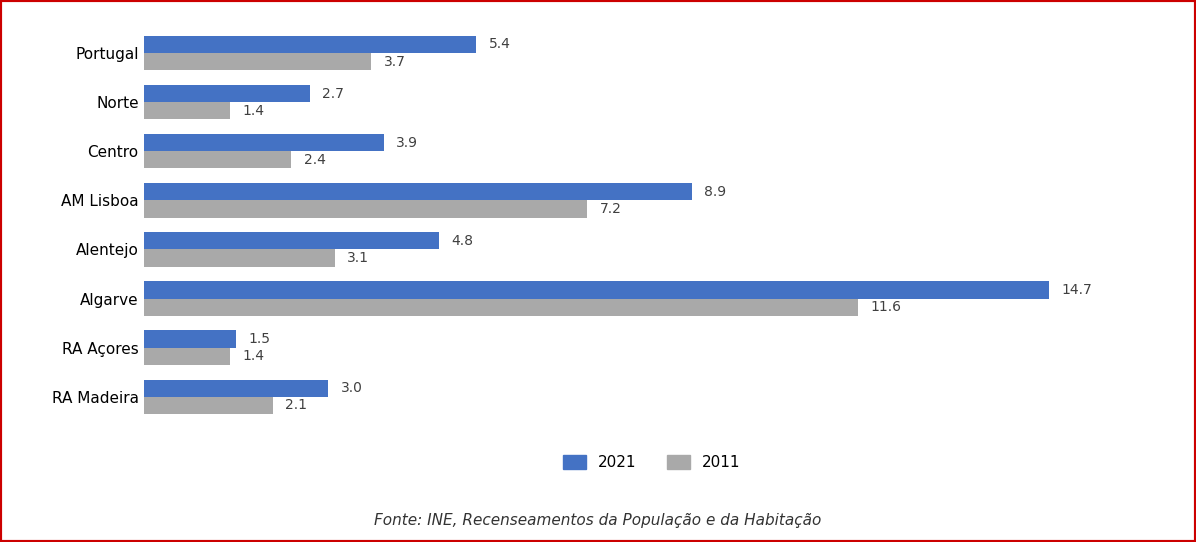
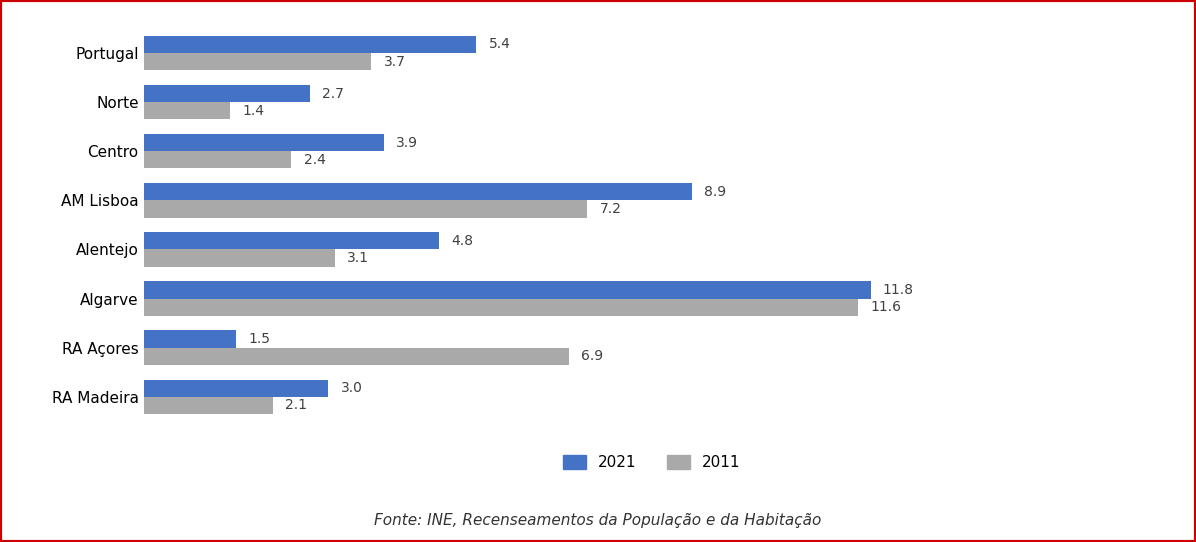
2021/Algarve: 14.7 -> 11.8
2011/RA Açores: 1.4 -> 6.9
